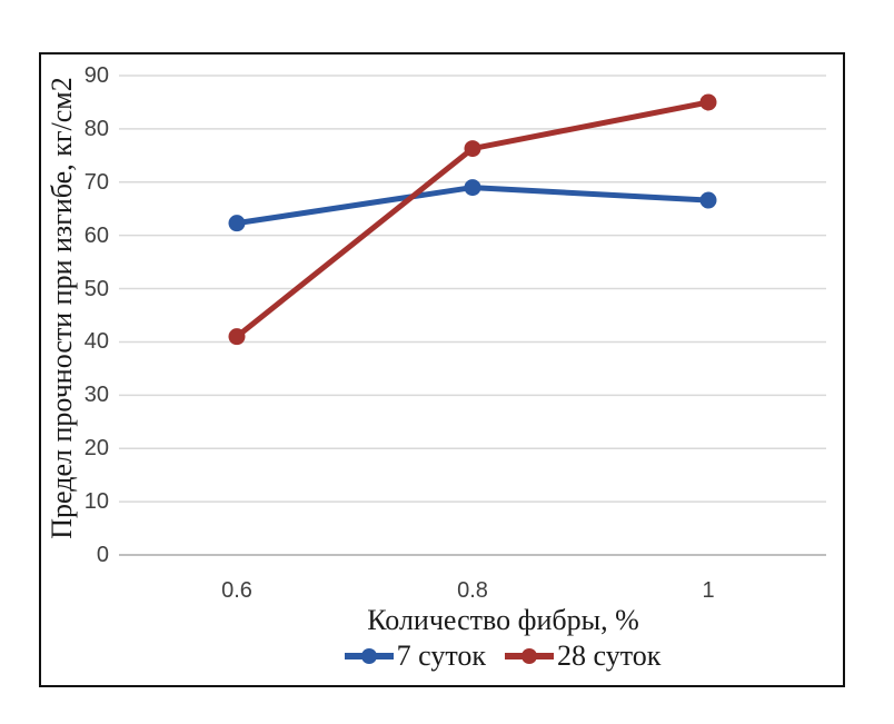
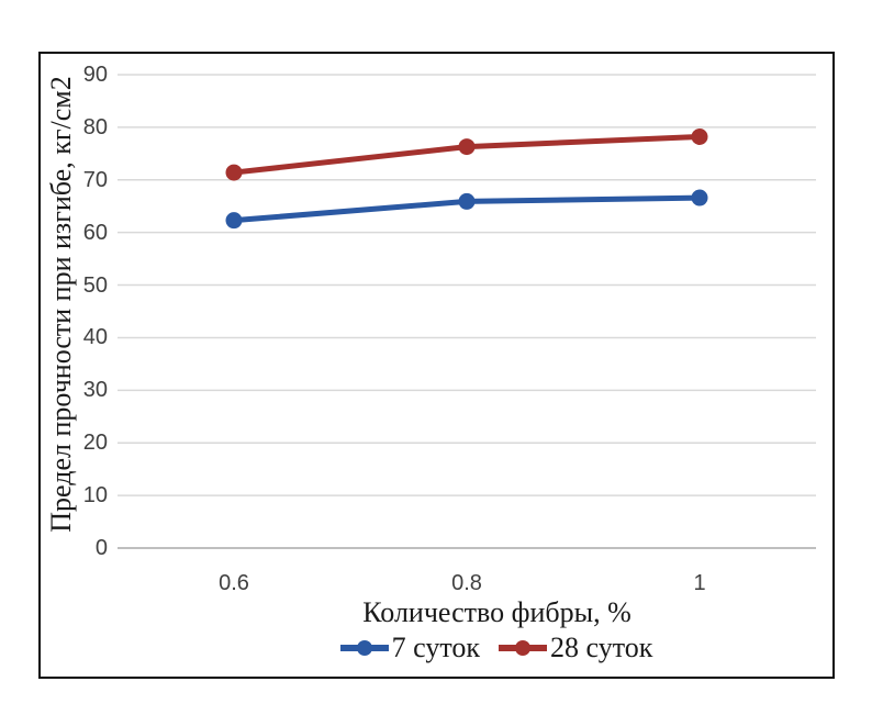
28 суток/0.6: 41 -> 71
7 суток/0.8: 69 -> 66
28 суток/1: 85 -> 78
